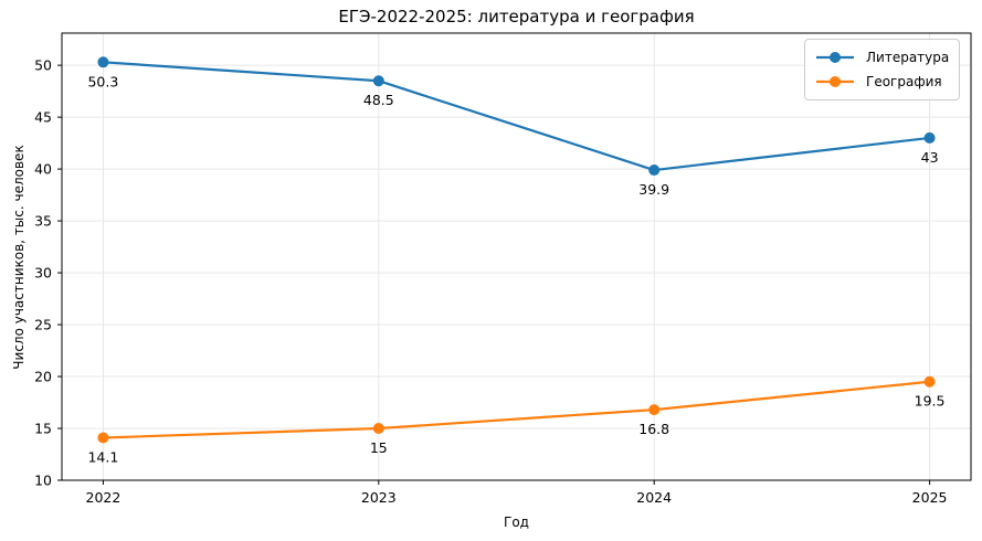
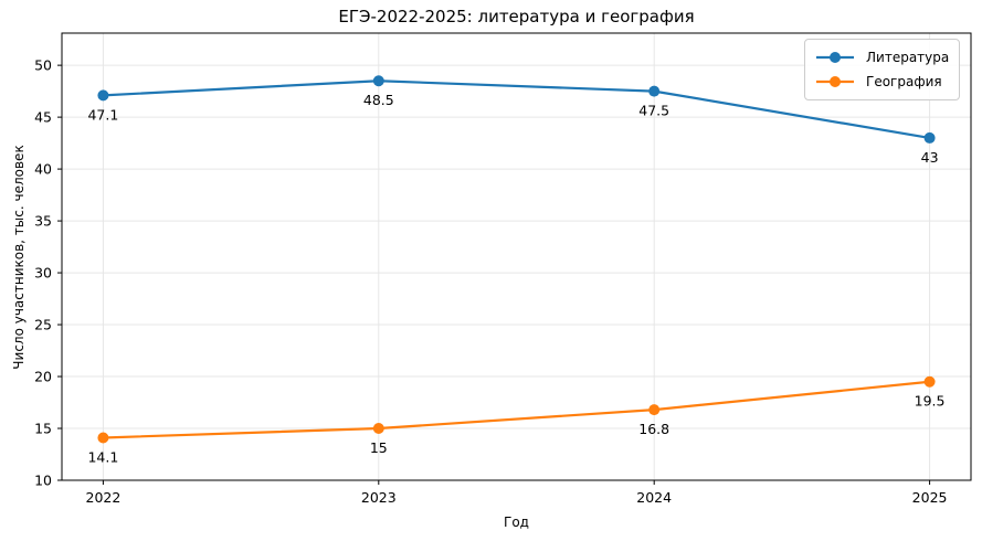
Литература/2022: 50.3 -> 47.1
Литература/2024: 39.9 -> 47.5
